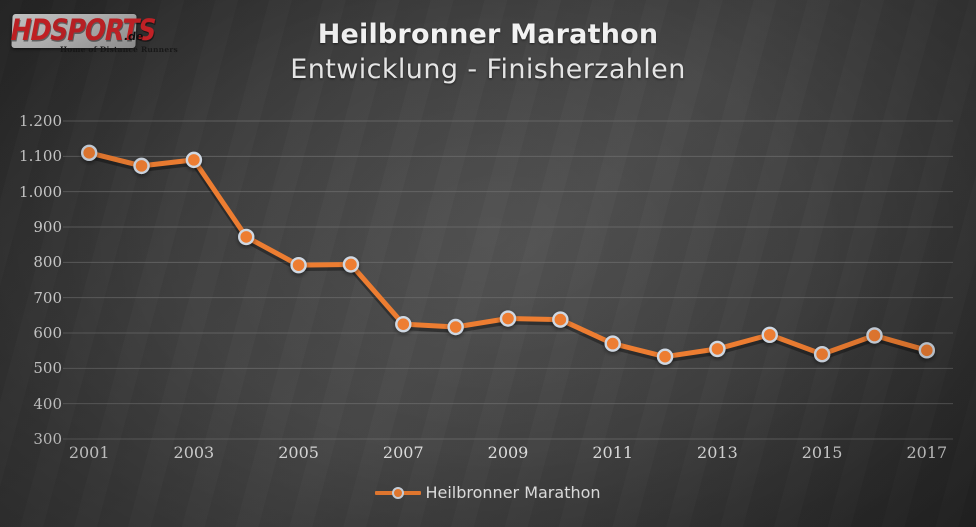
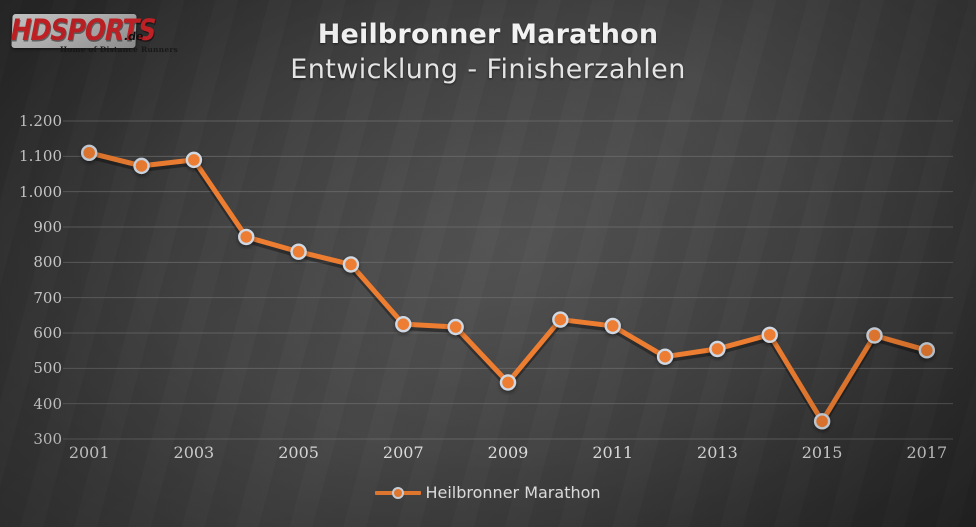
2005: 790 -> 830
2009: 640 -> 460
2011: 570 -> 620
2015: 540 -> 350
